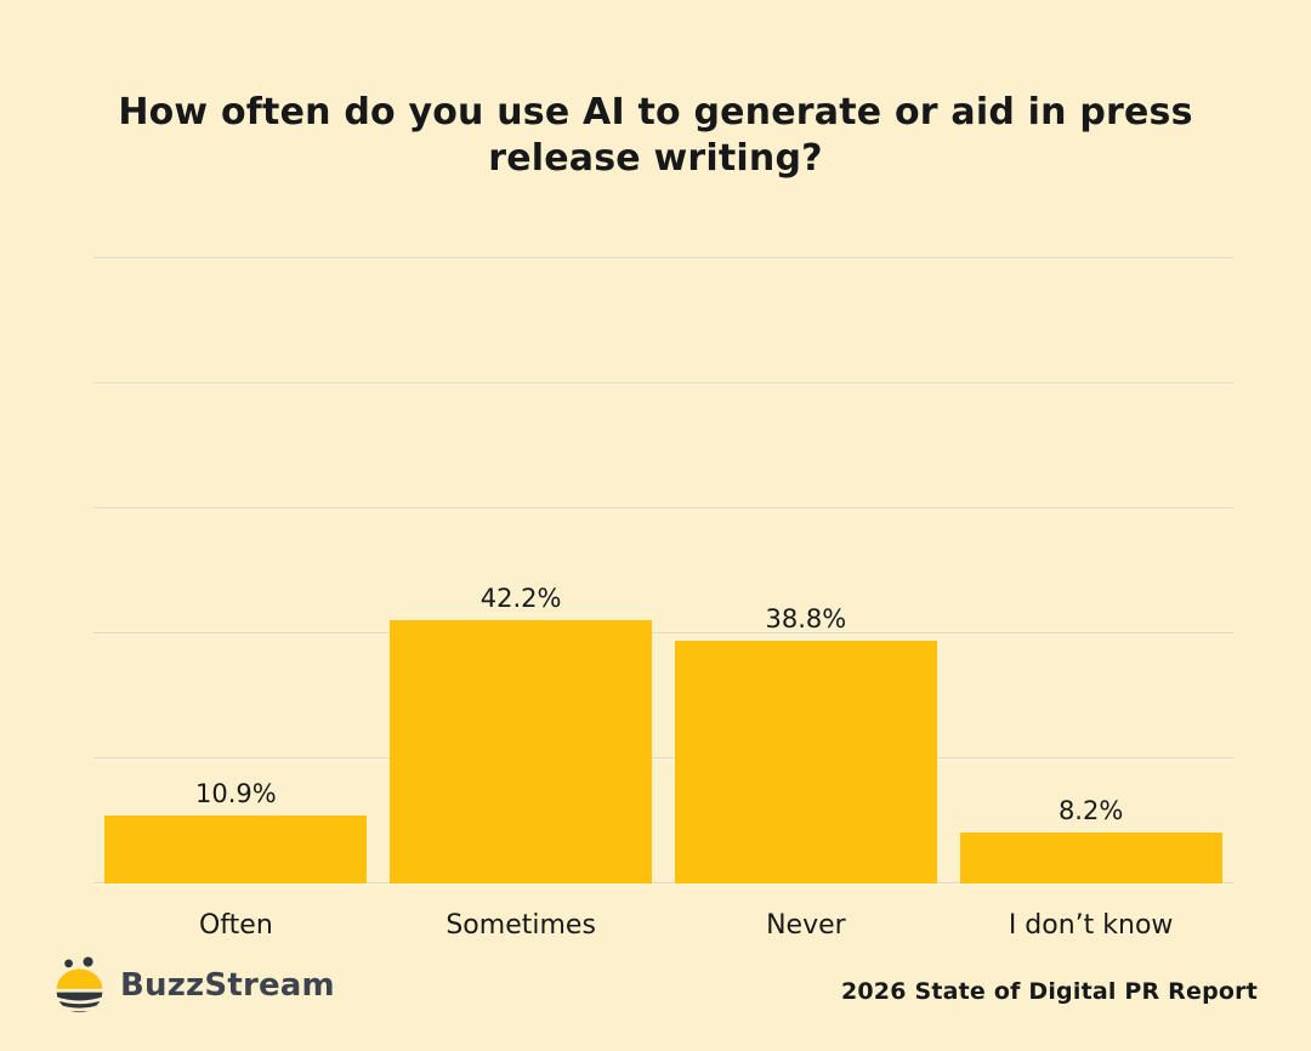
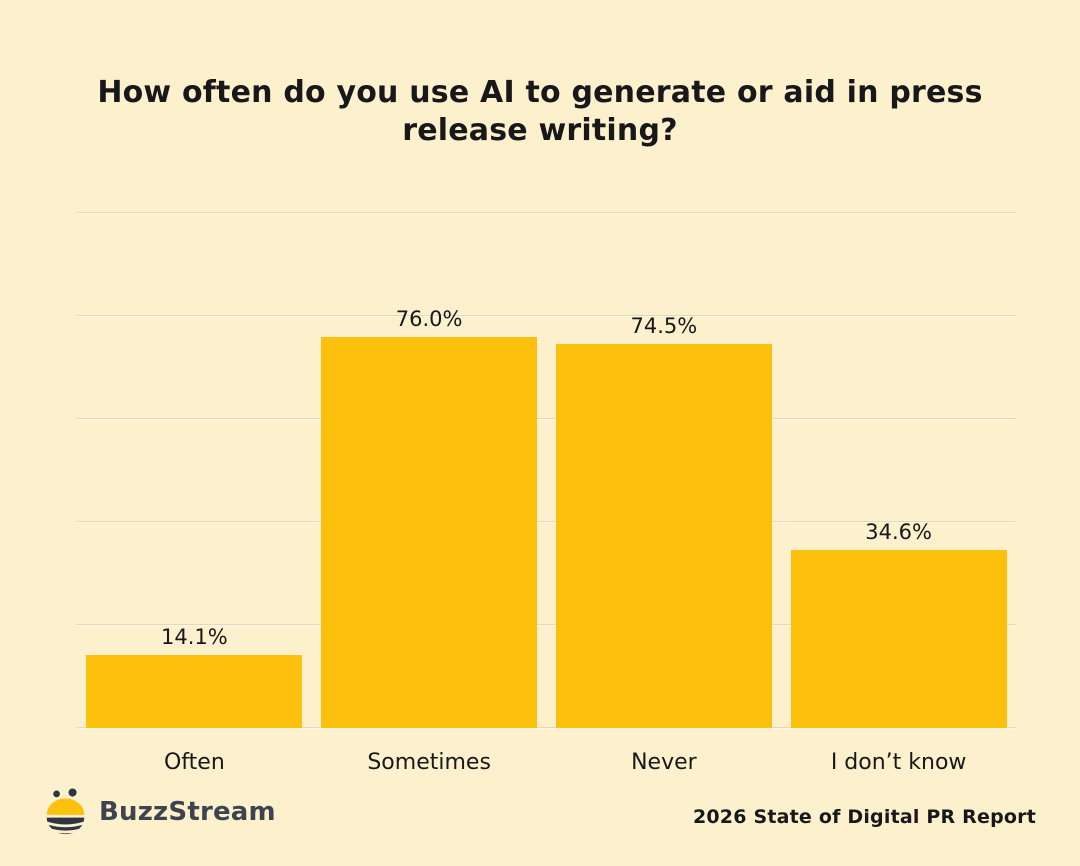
Often: 10.9% -> 14.1%
Sometimes: 42.2% -> 76.0%
Never: 38.8% -> 74.5%
I don’t know: 8.2% -> 34.6%
